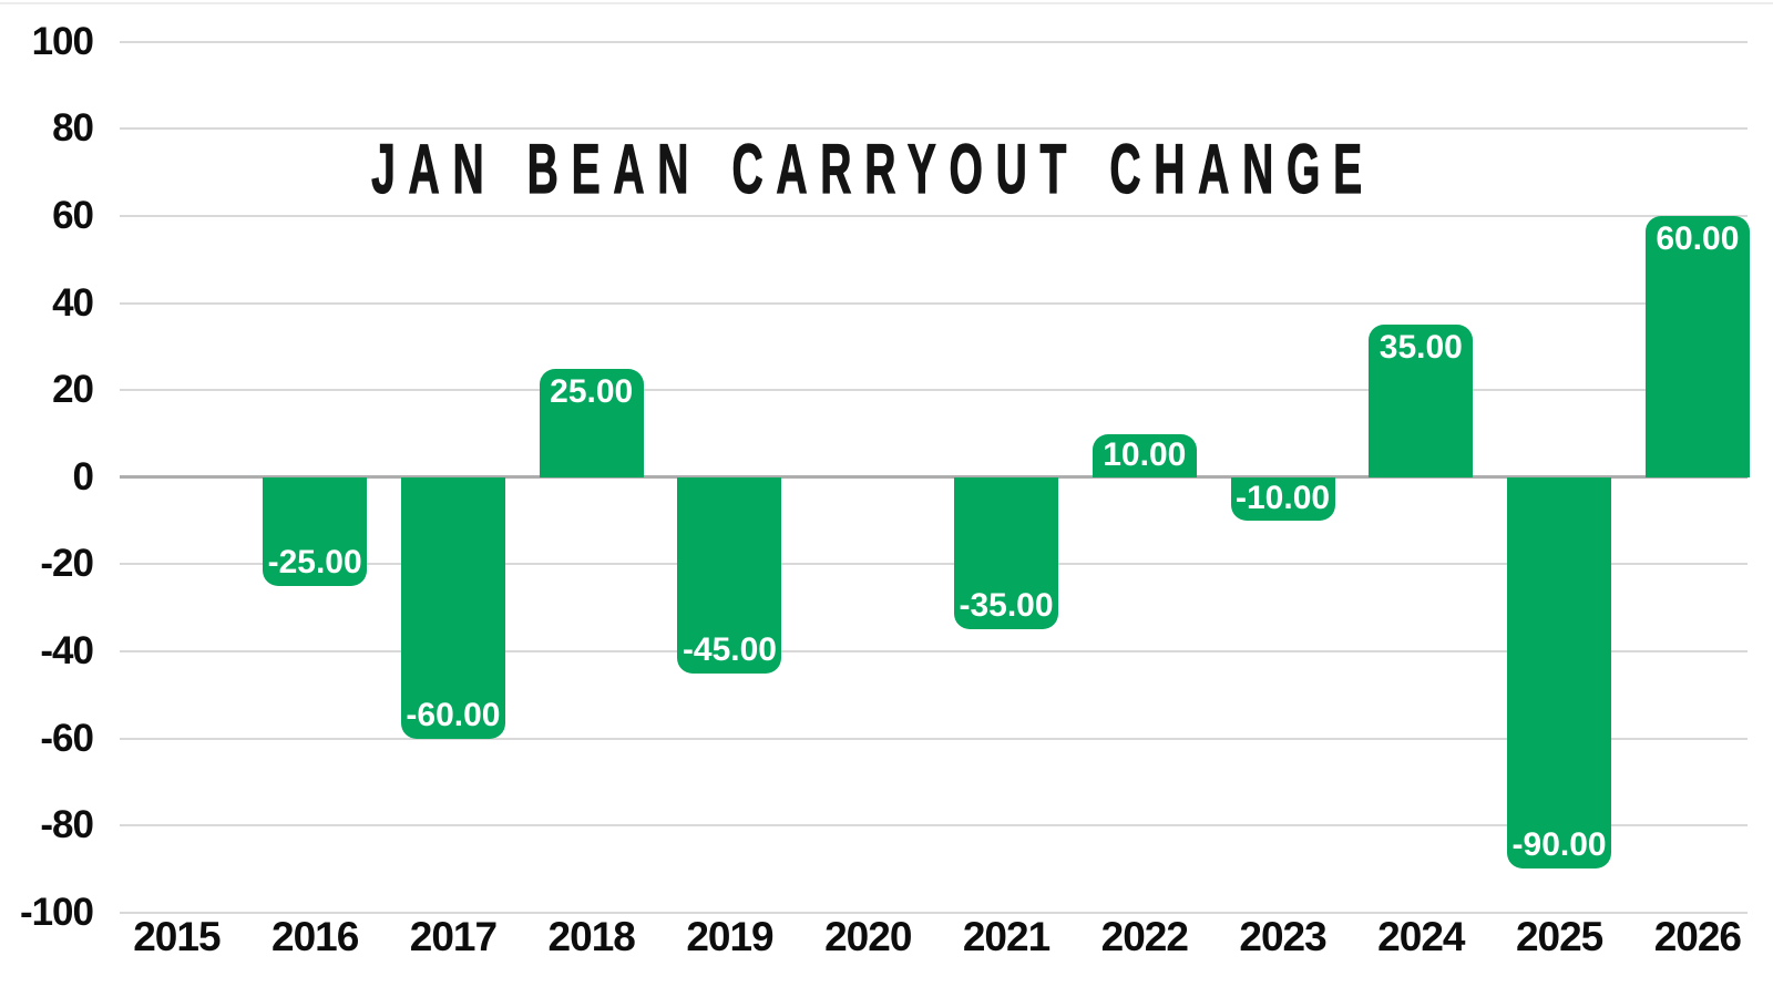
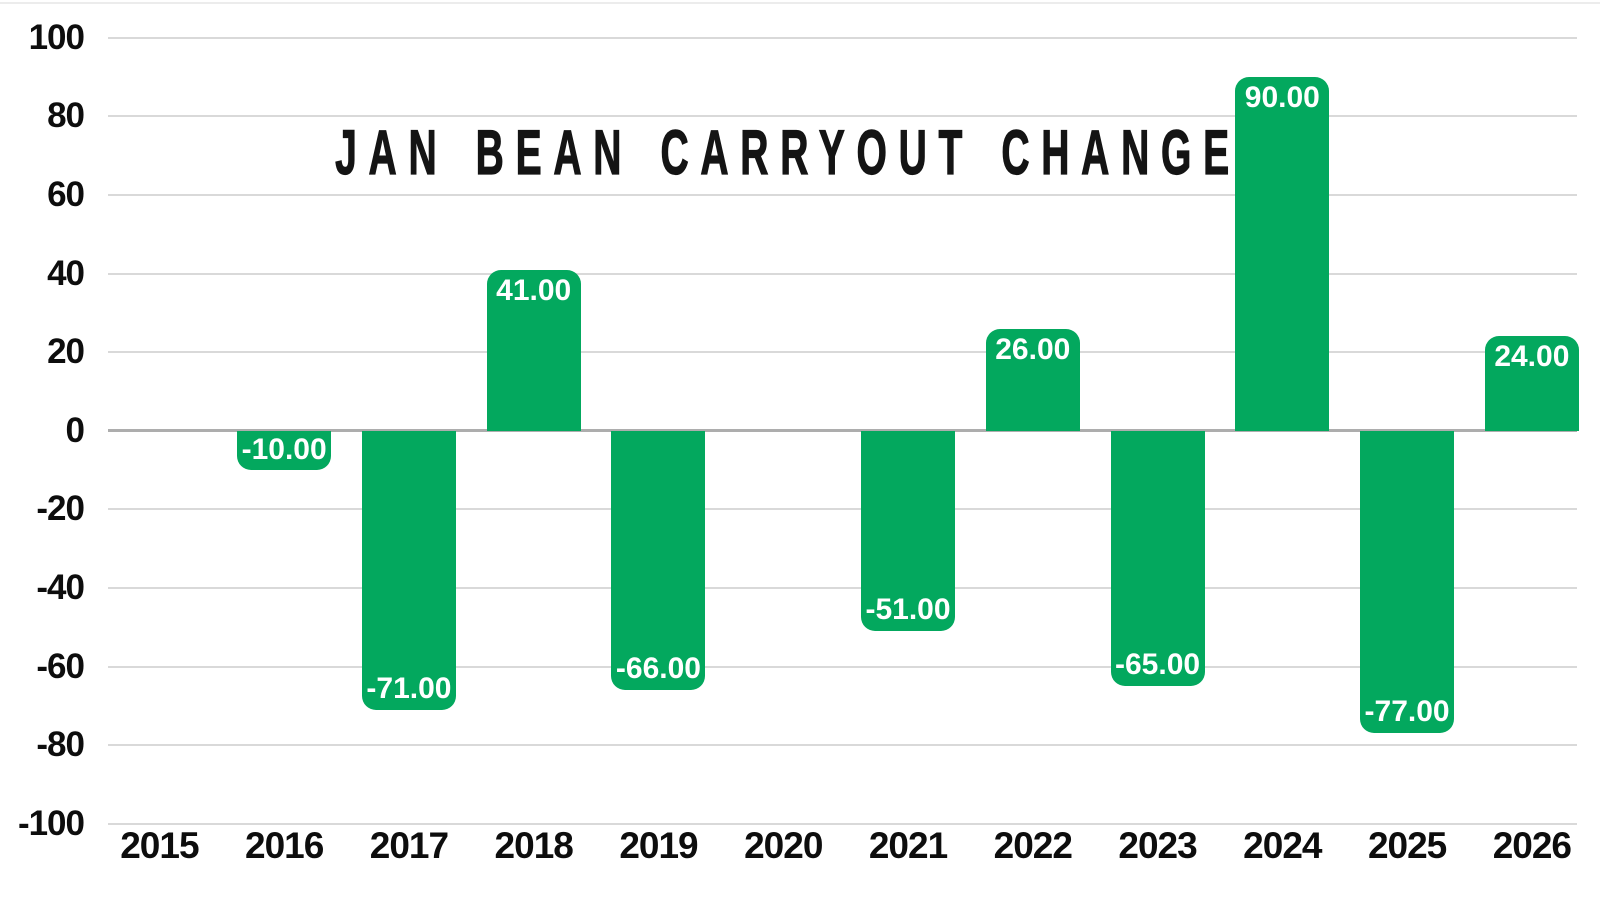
2016: -25.00 -> -10.00
2017: -60.00 -> -71.00
2018: 25.00 -> 41.00
2019: -45.00 -> -66.00
2021: -35.00 -> -51.00
2022: 10.00 -> 26.00
2023: -10.00 -> -65.00
2024: 35.00 -> 90.00
2025: -90.00 -> -77.00
2026: 60.00 -> 24.00
